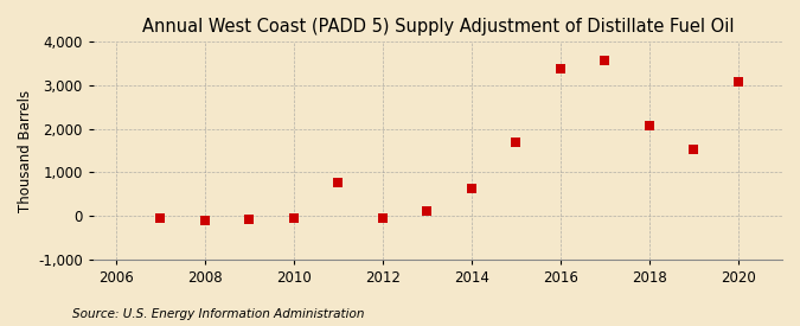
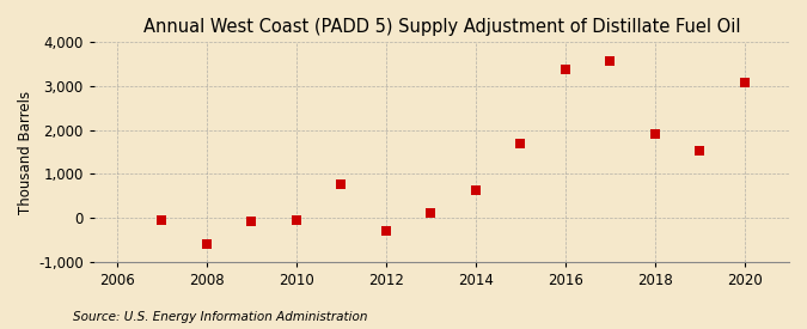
2008: -100 -> -600
2012: -60 -> -300
2018: 2,080 -> 1,900
